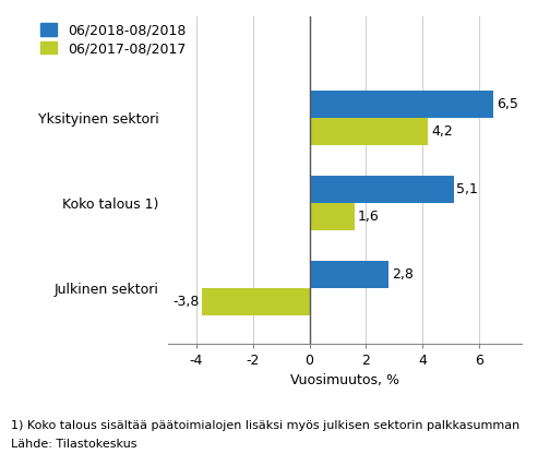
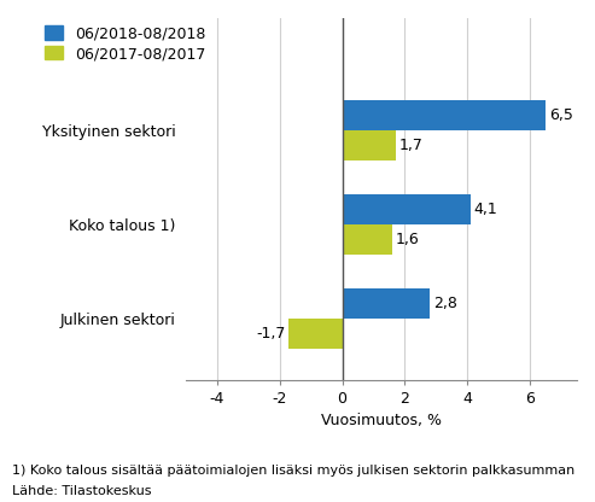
06/2017-08/2017/Yksityinen sektori: 4,2 -> 1,7
06/2018-08/2018/Koko talous 1): 5,1 -> 4,1
06/2017-08/2017/Julkinen sektori: -3,8 -> -1,7
